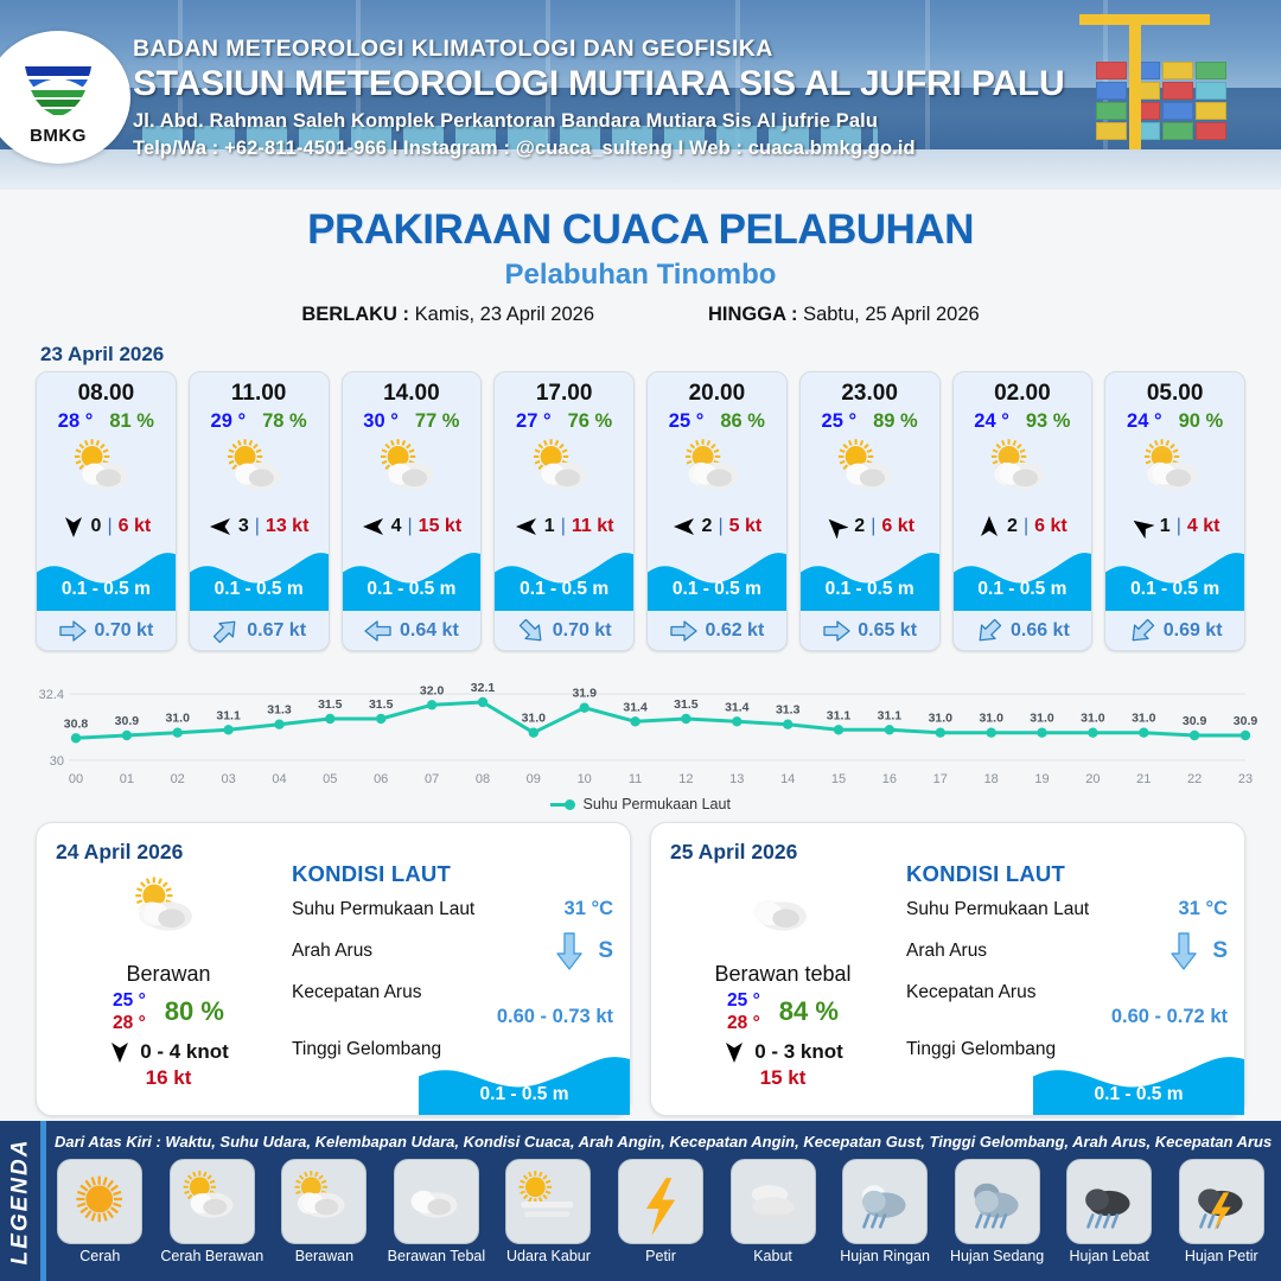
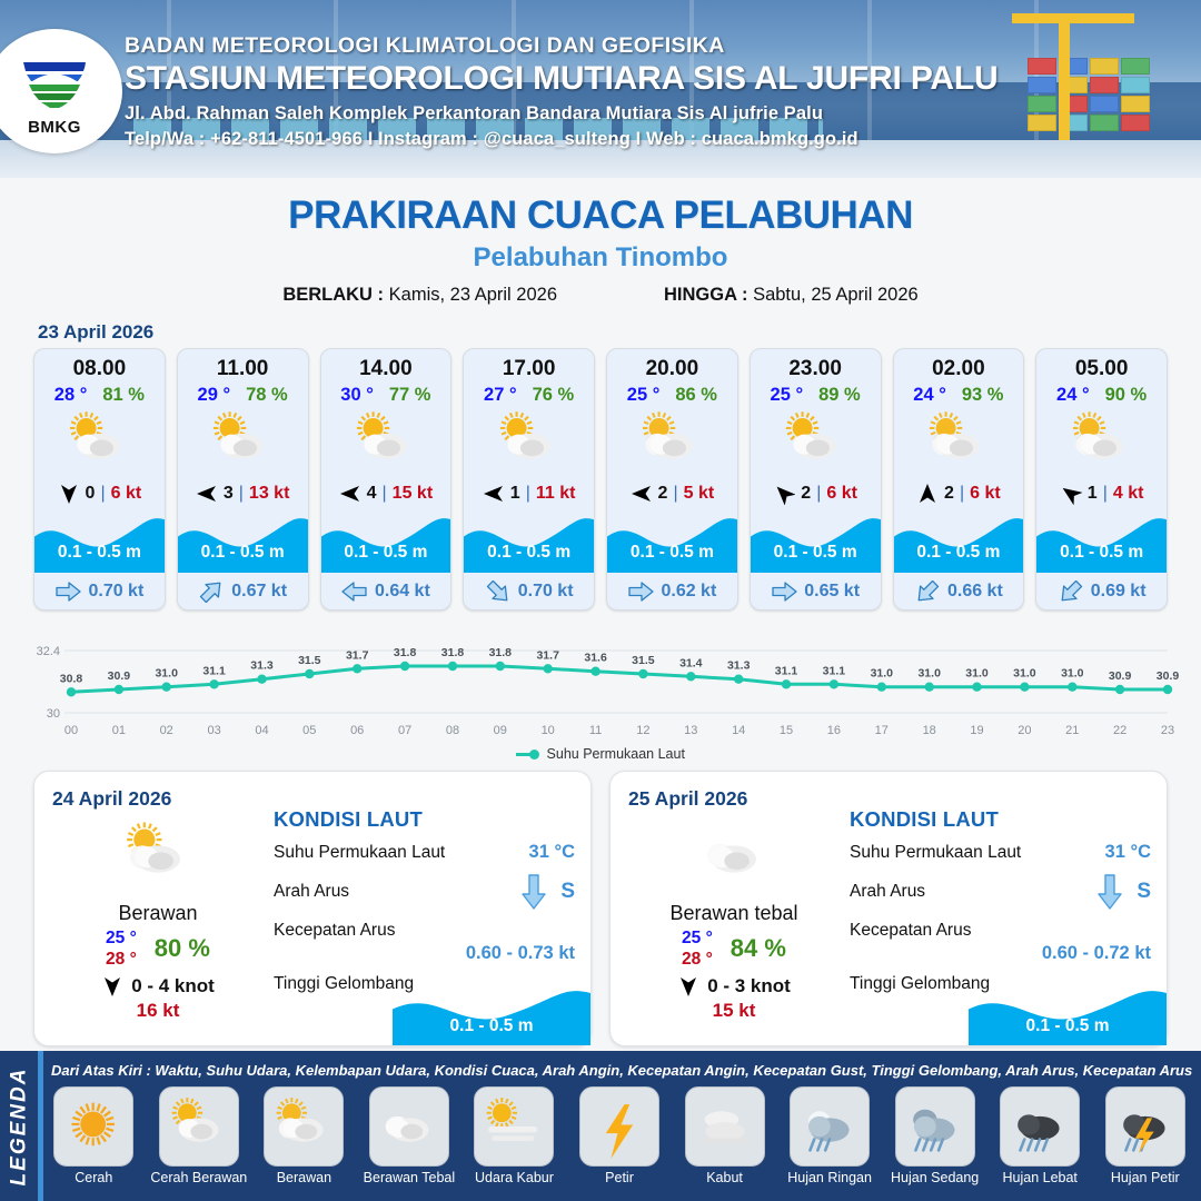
06: 31.5 -> 31.7
07: 32.0 -> 31.8
08: 32.1 -> 31.8
09: 31.0 -> 31.8
10: 31.9 -> 31.7
11: 31.4 -> 31.6
